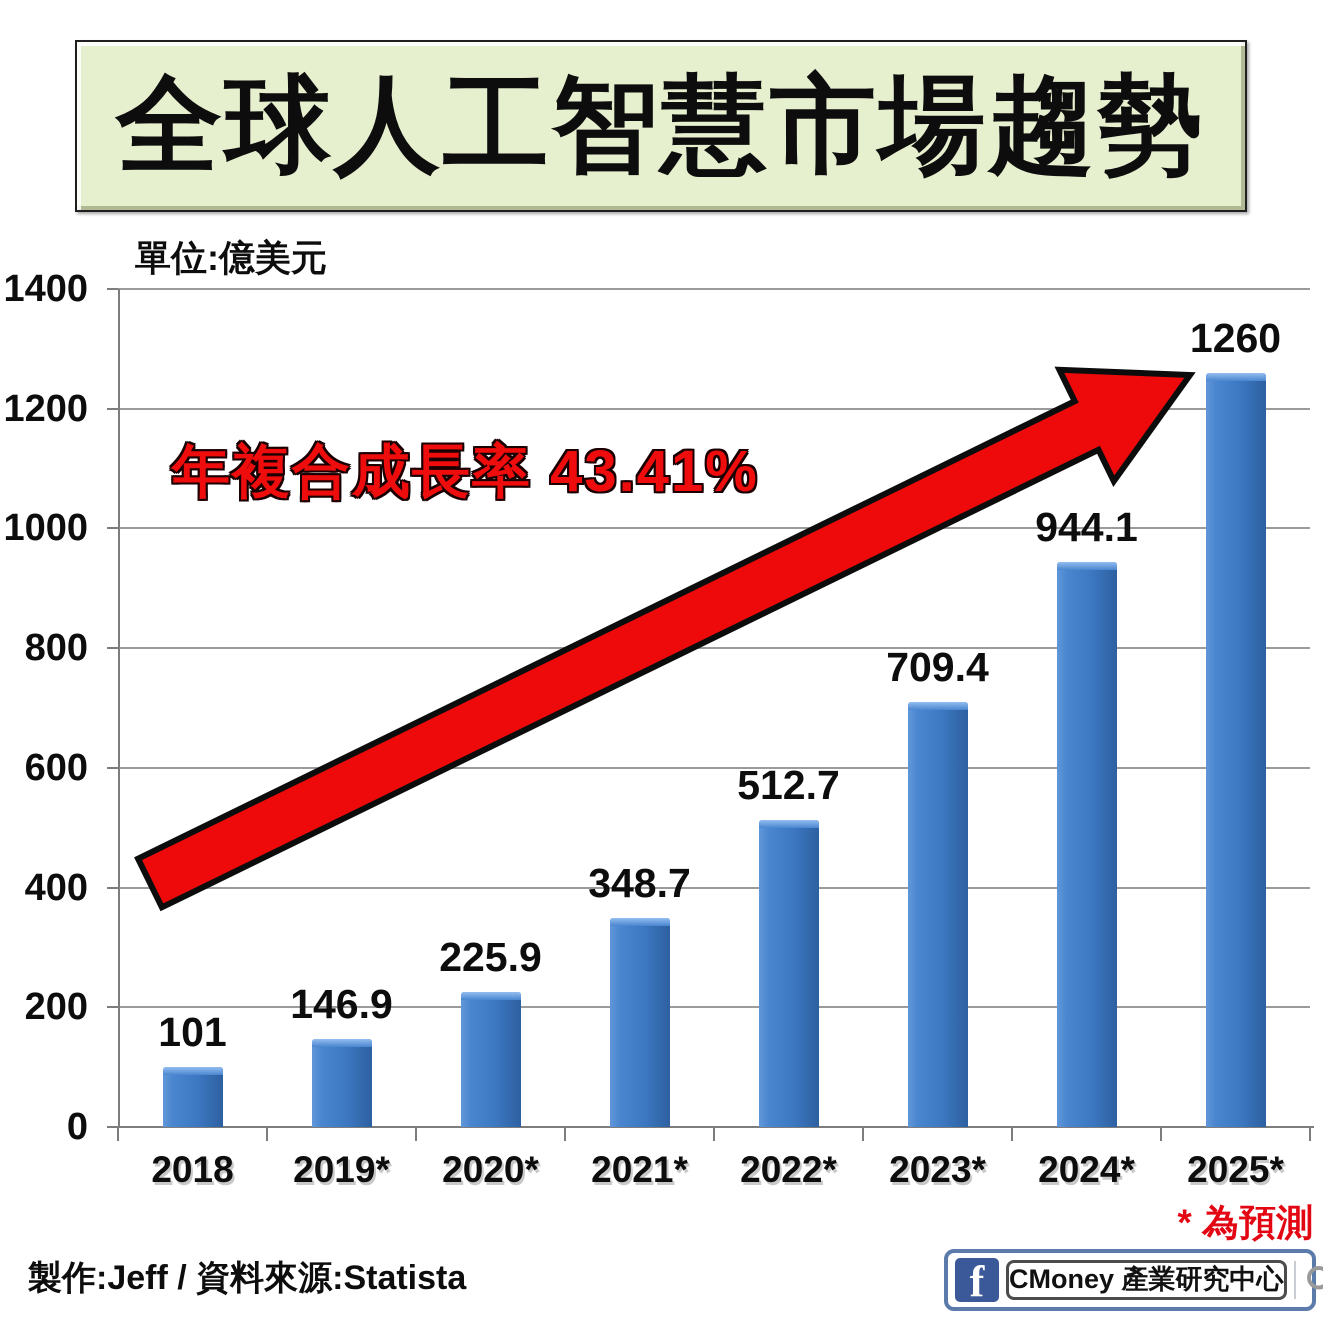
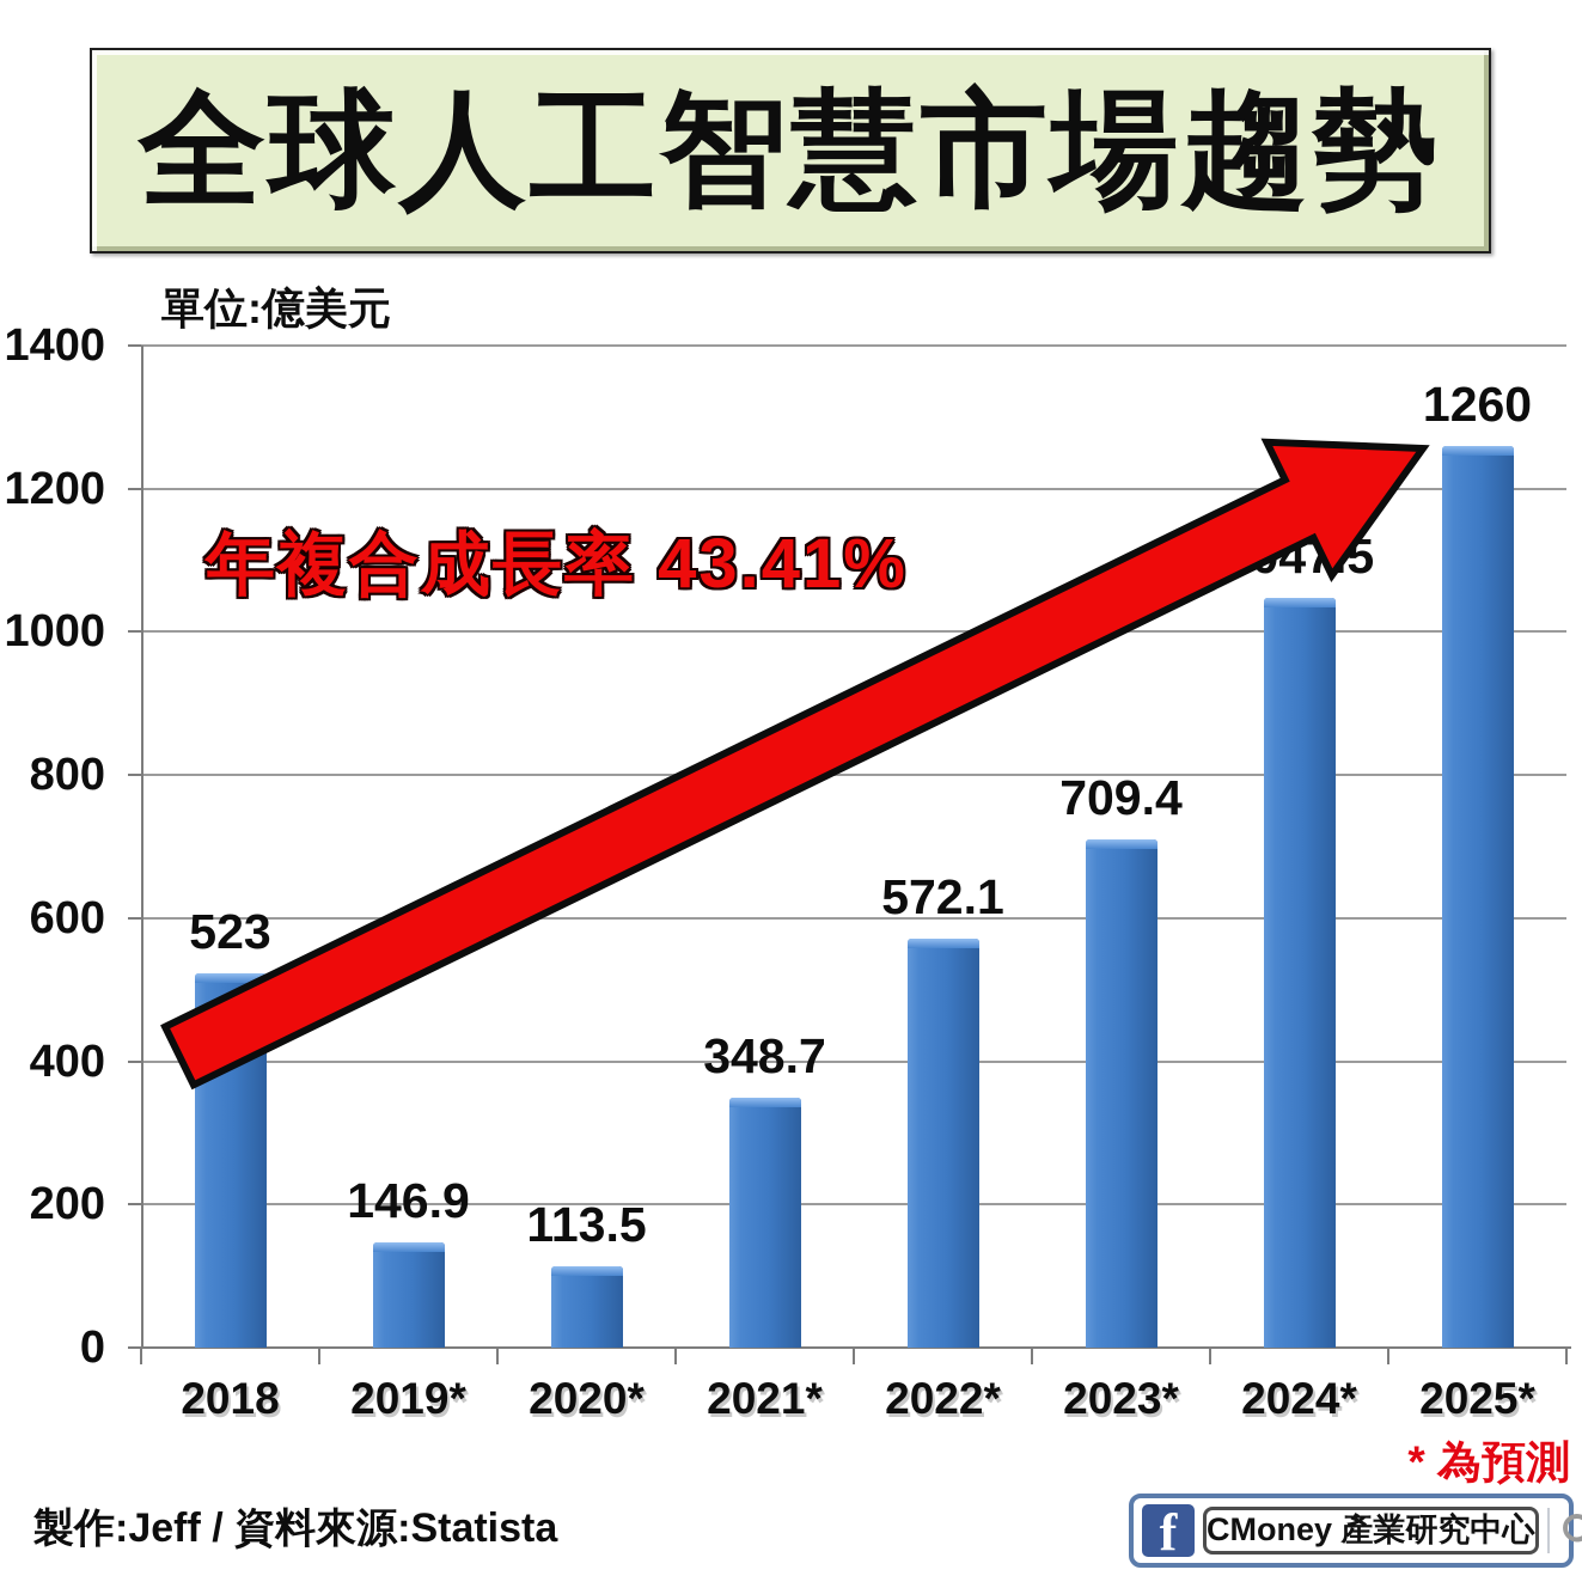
2018: 101 -> 523
2020*: 225.9 -> 113.5
2022*: 512.7 -> 572.1
2024*: 944.1 -> 1047.5
